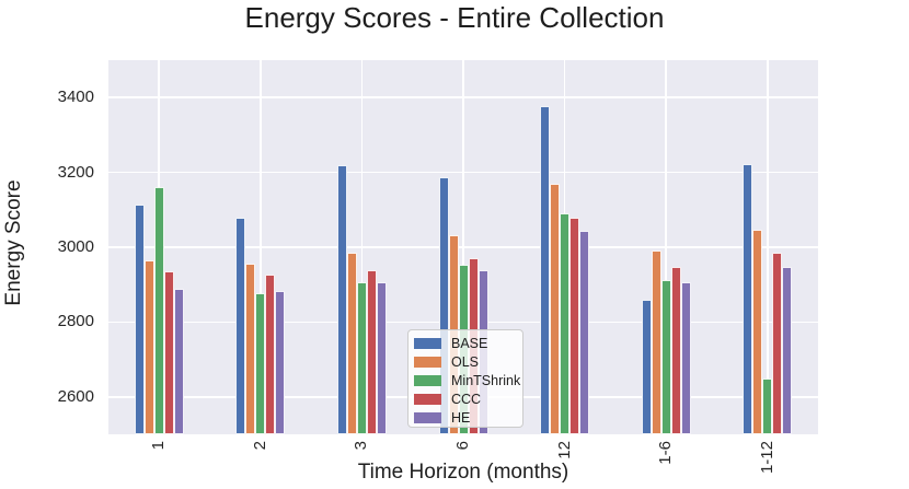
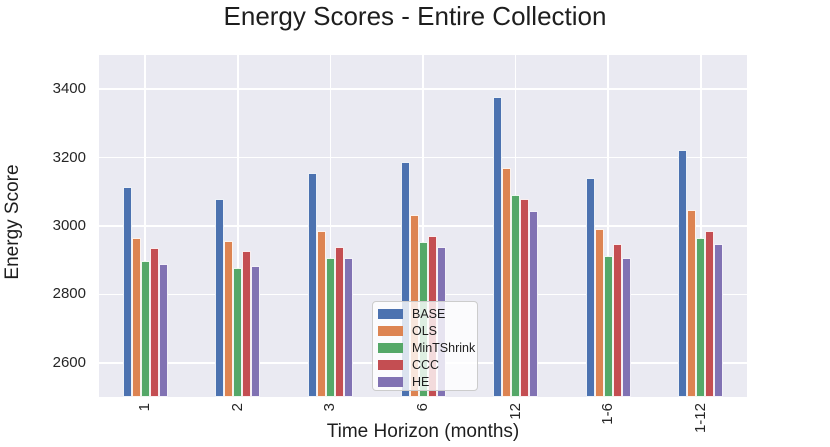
MinTShrink/1: 3160 -> 2900
BASE/3: 3220 -> 3160
BASE/1-6: 2860 -> 3140
MinTShrink/1-12: 2650 -> 2960
